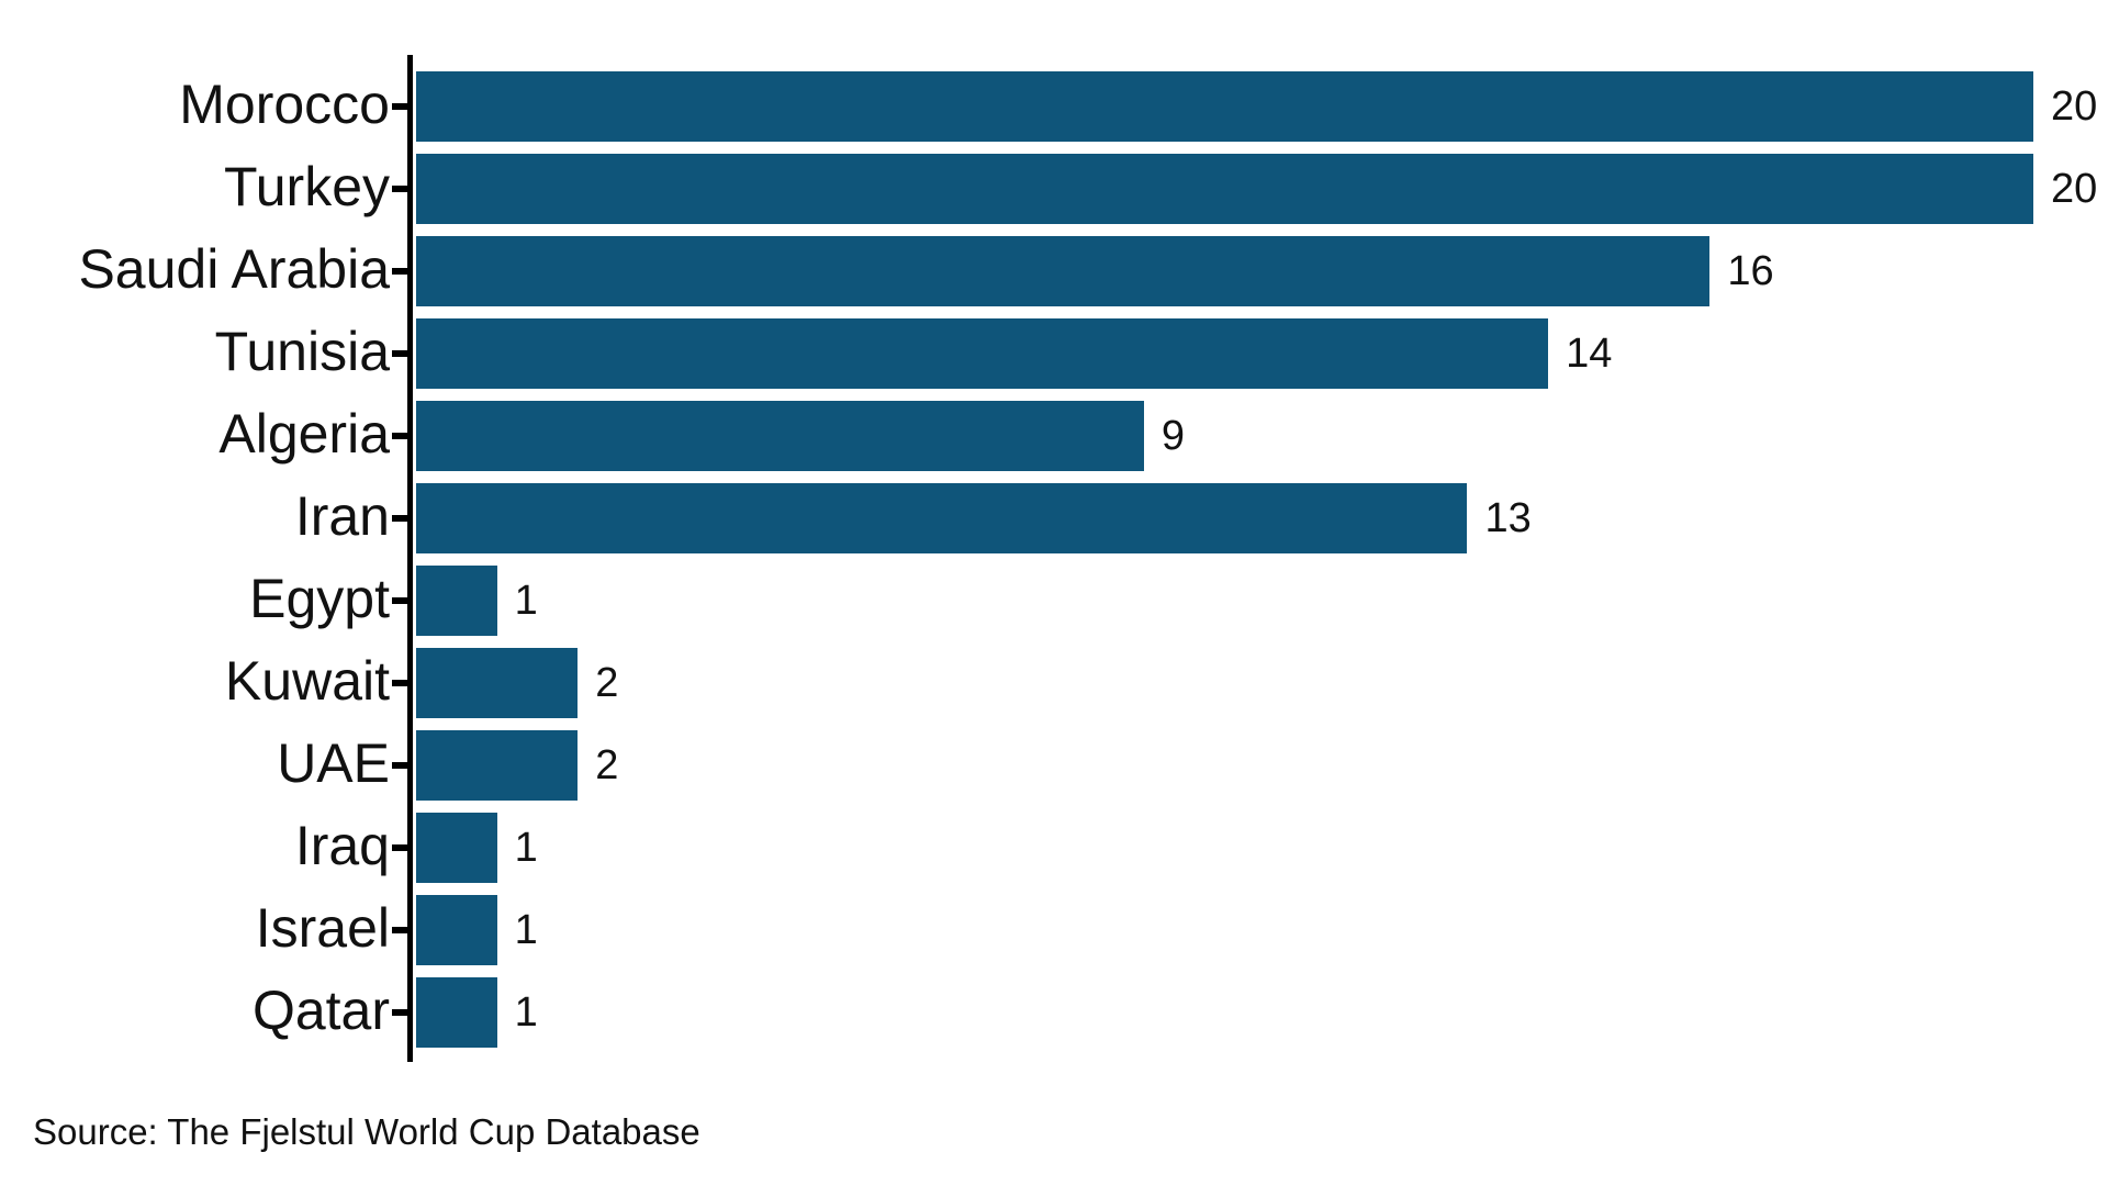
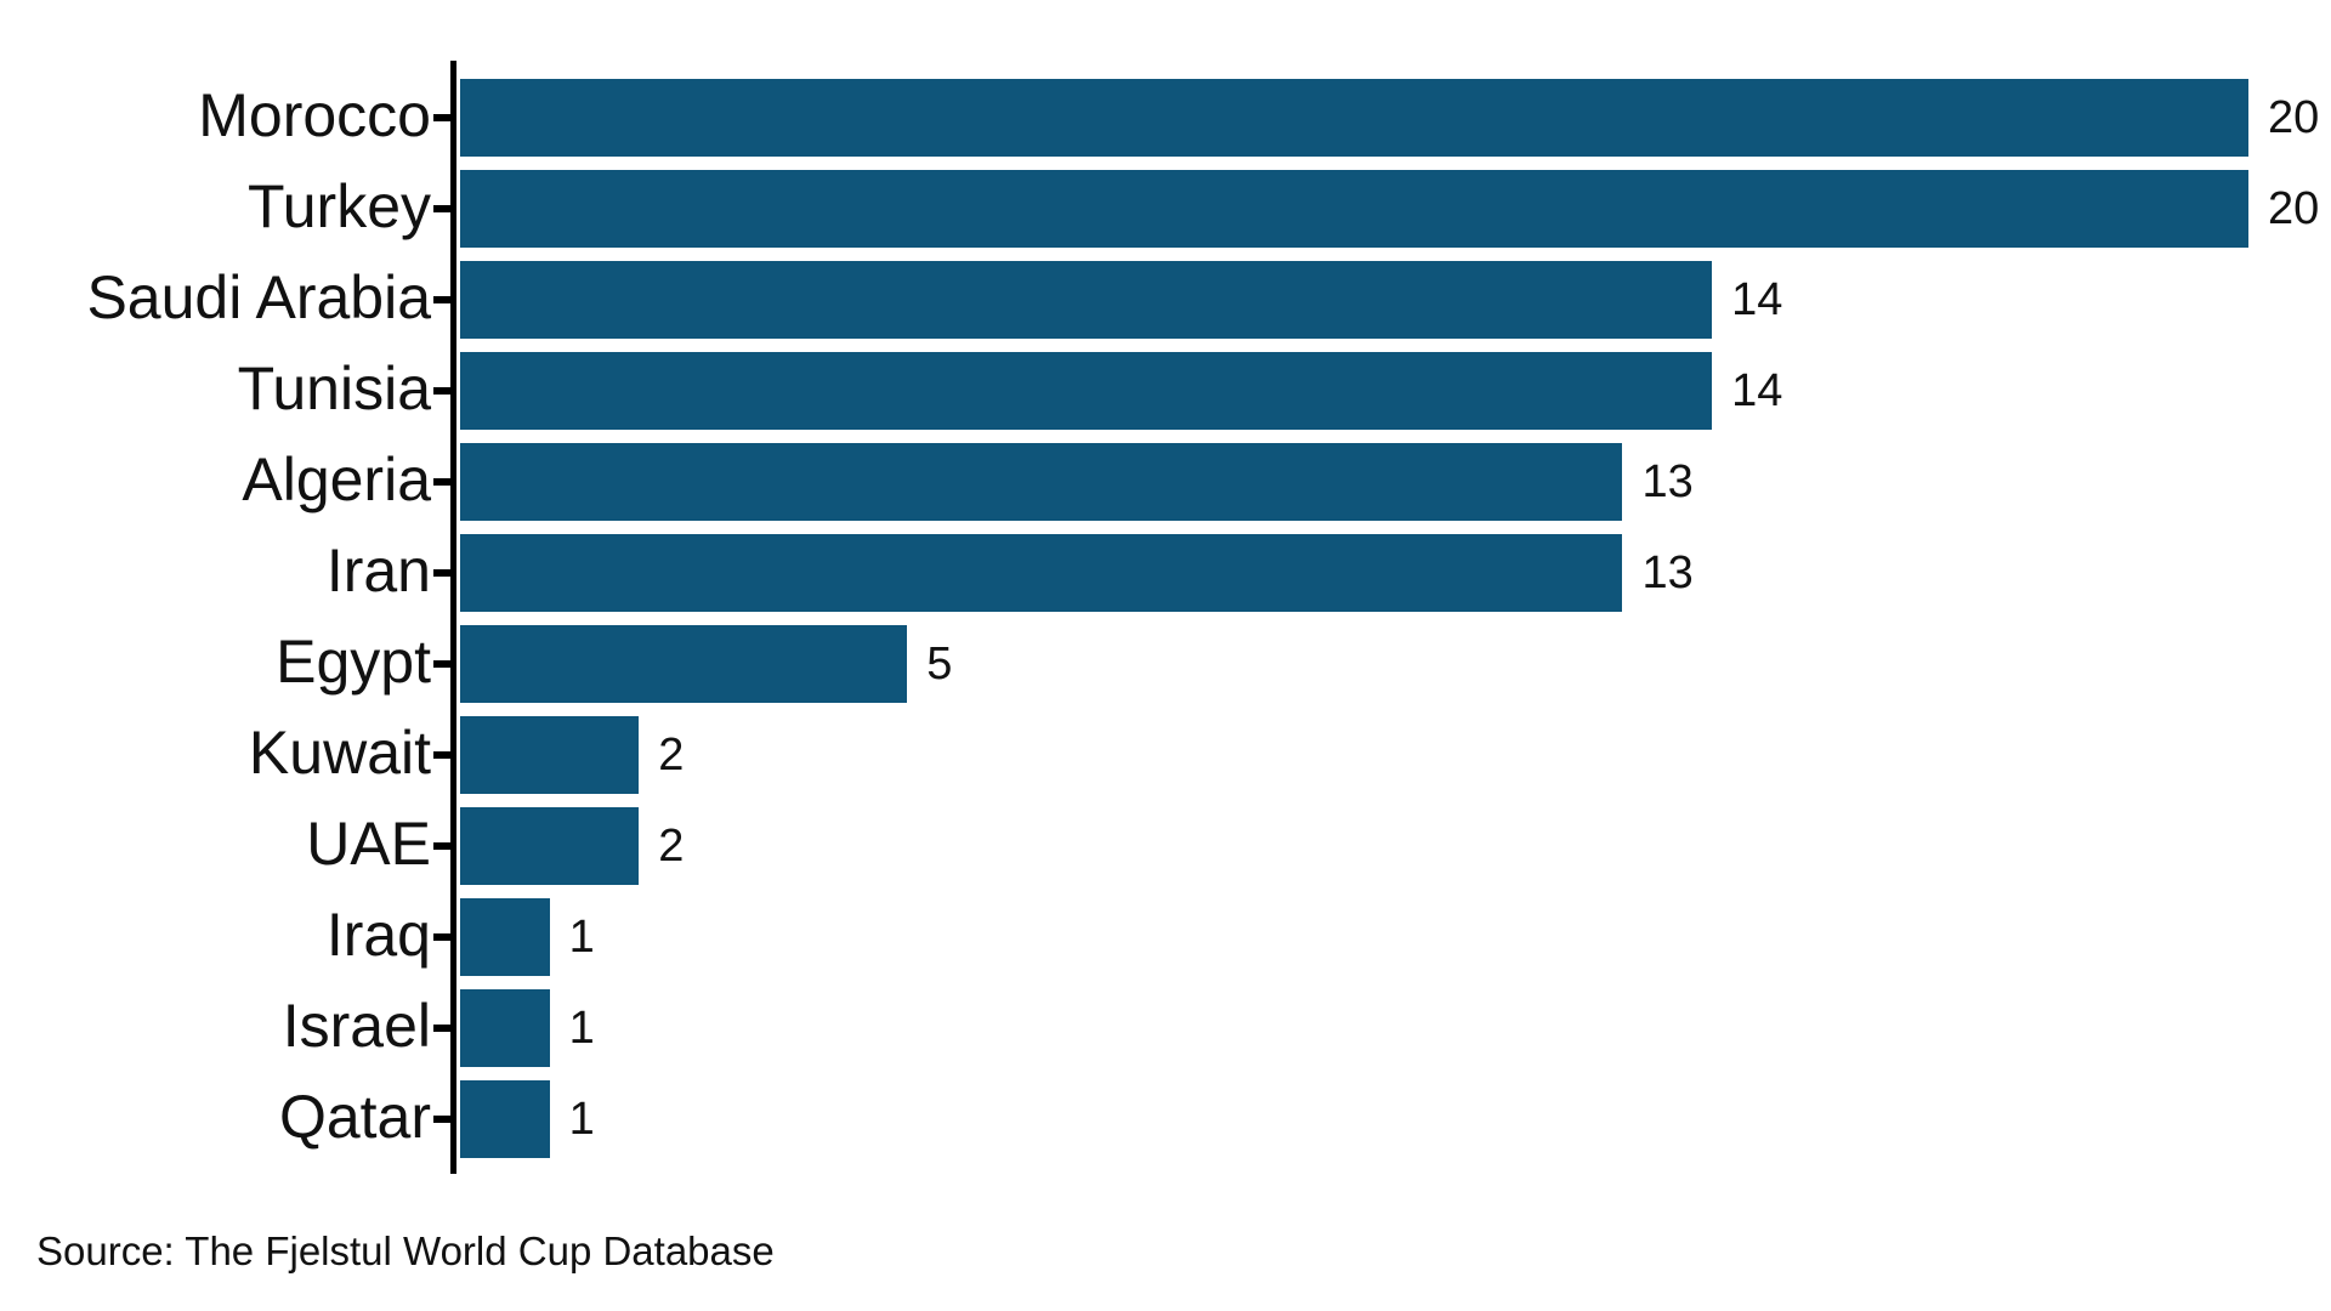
Saudi Arabia: 16 -> 14
Algeria: 9 -> 13
Egypt: 1 -> 5
